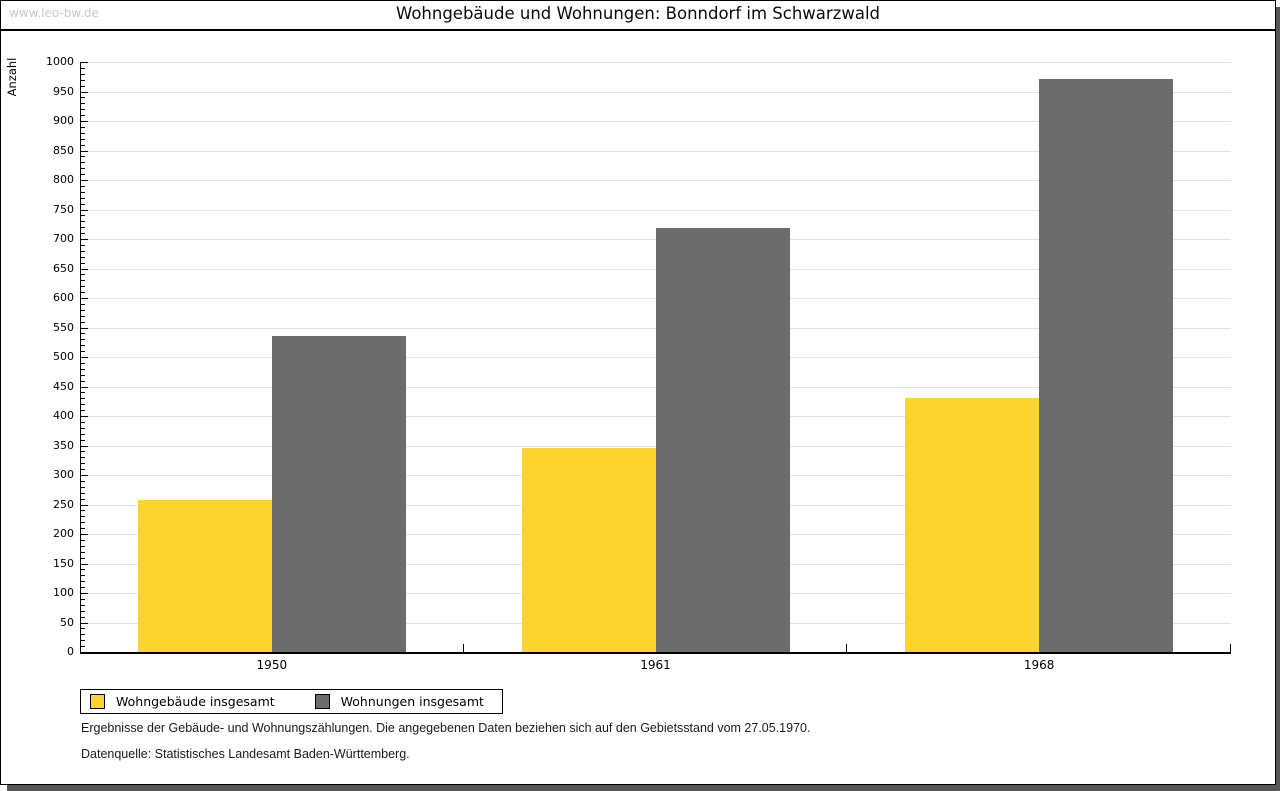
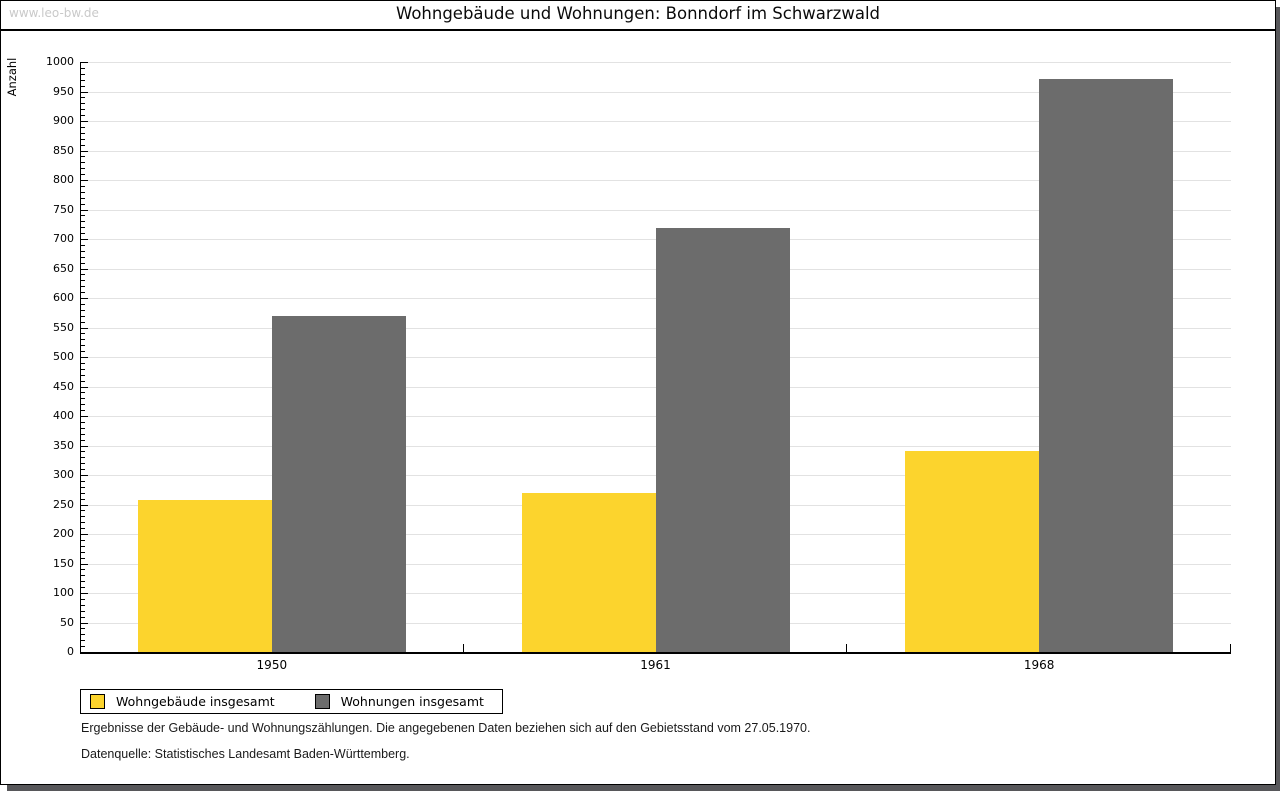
Wohnungen insgesamt/1950: 540 -> 570
Wohngebäude insgesamt/1961: 350 -> 270
Wohngebäude insgesamt/1968: 430 -> 340
